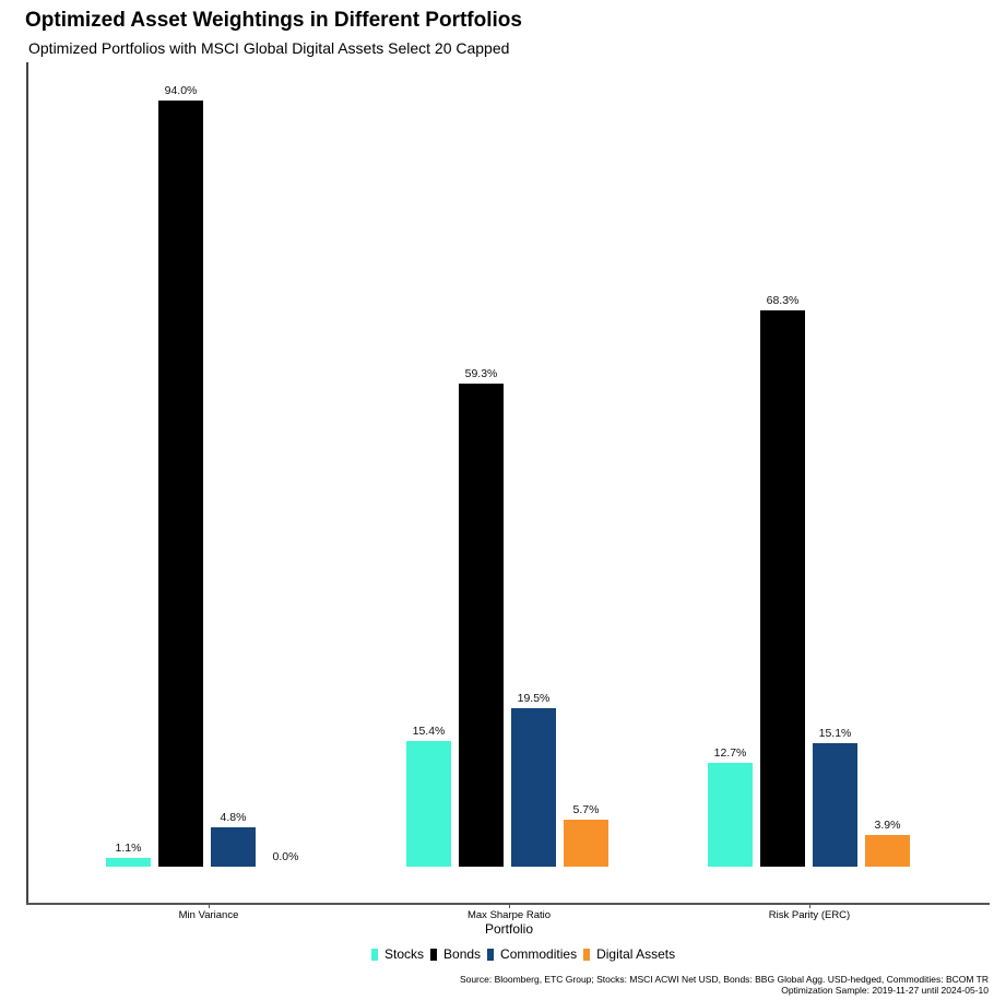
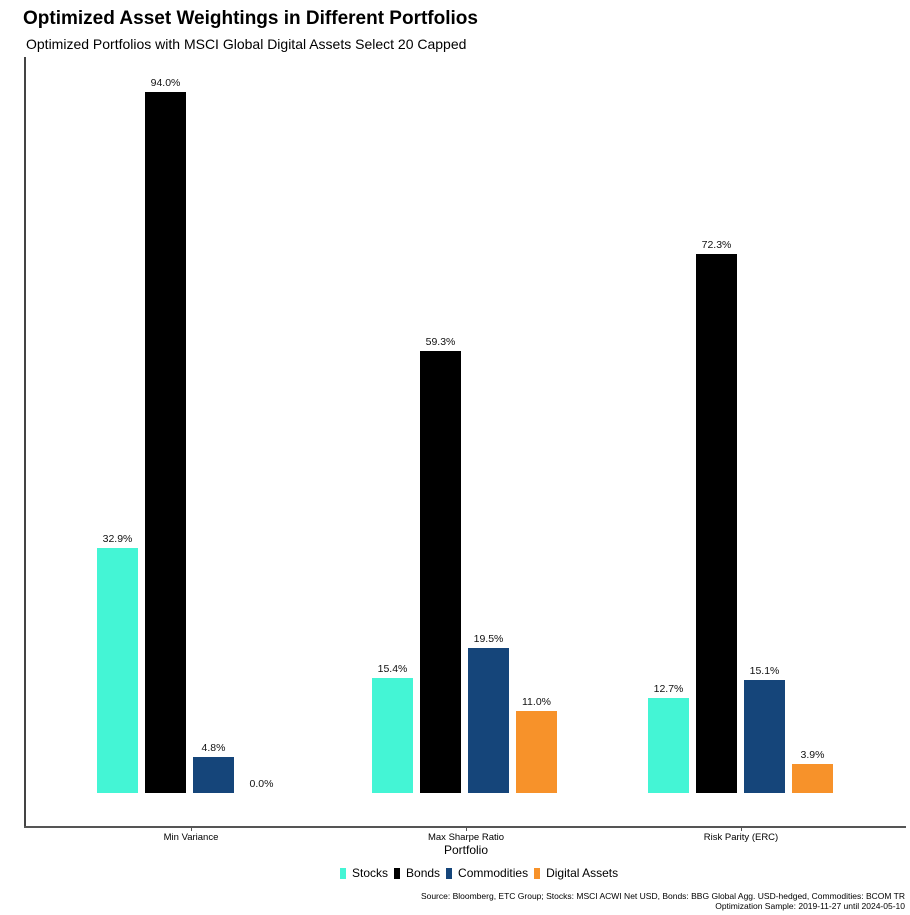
Stocks/Min Variance: 1.1% -> 32.9%
Digital Assets/Max Sharpe Ratio: 5.7% -> 11.0%
Bonds/Risk Parity (ERC): 68.3% -> 72.3%
